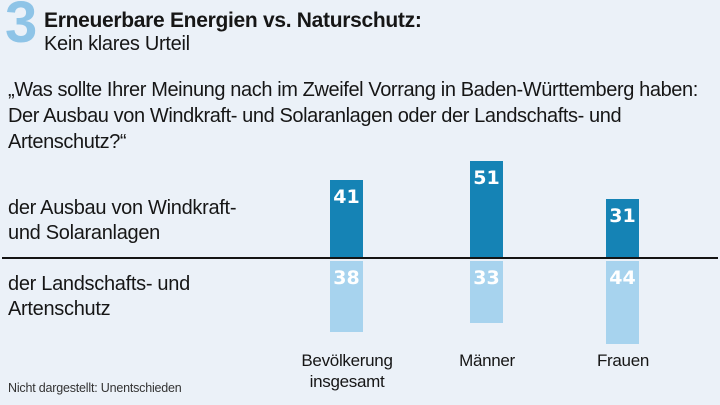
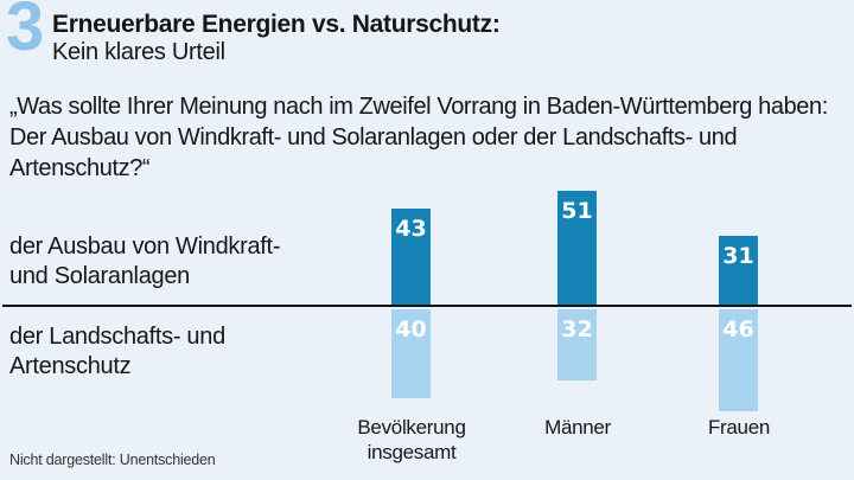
der Ausbau von Windkraft- und Solaranlagen/Bevölkerung insgesamt: 41 -> 43
der Landschafts- und Artenschutz/Bevölkerung insgesamt: 38 -> 40
der Landschafts- und Artenschutz/Männer: 33 -> 32
der Landschafts- und Artenschutz/Frauen: 44 -> 46
